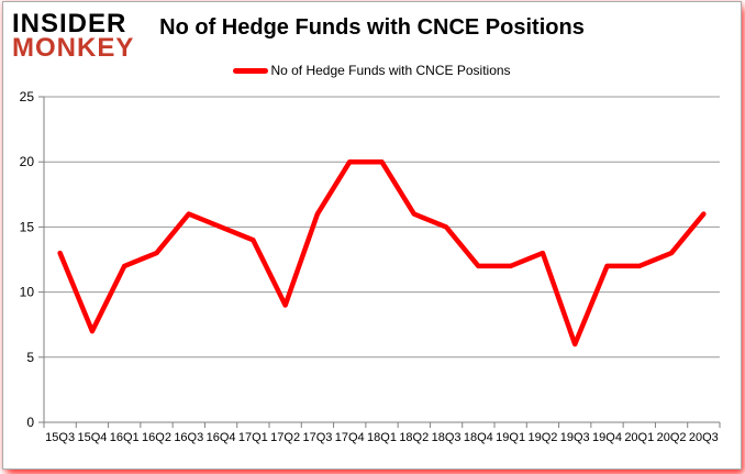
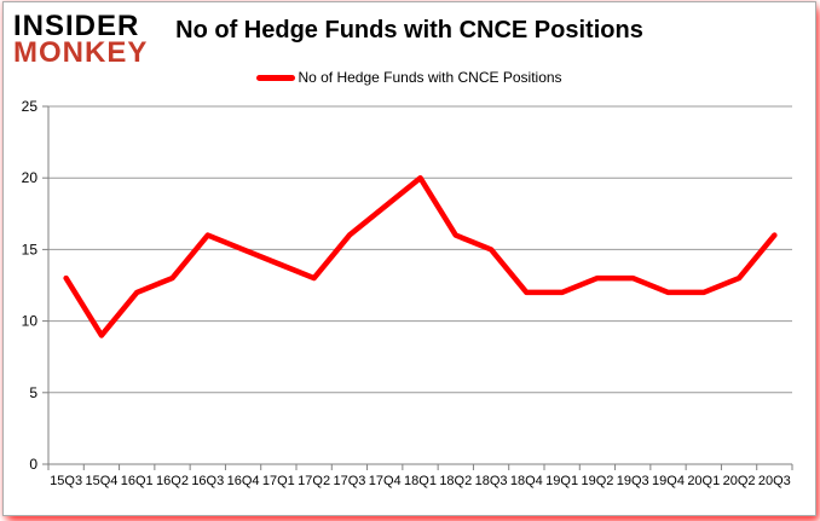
15Q4: 7 -> 9
17Q2: 9 -> 13
17Q4: 20 -> 18
19Q3: 6 -> 13
